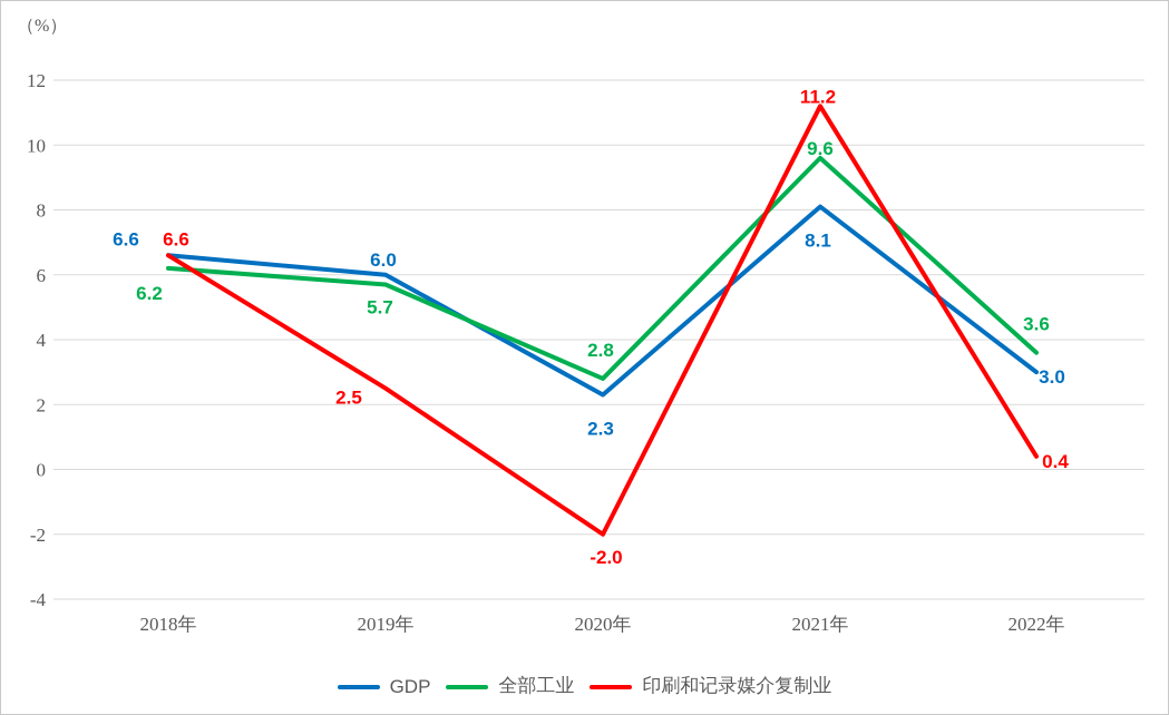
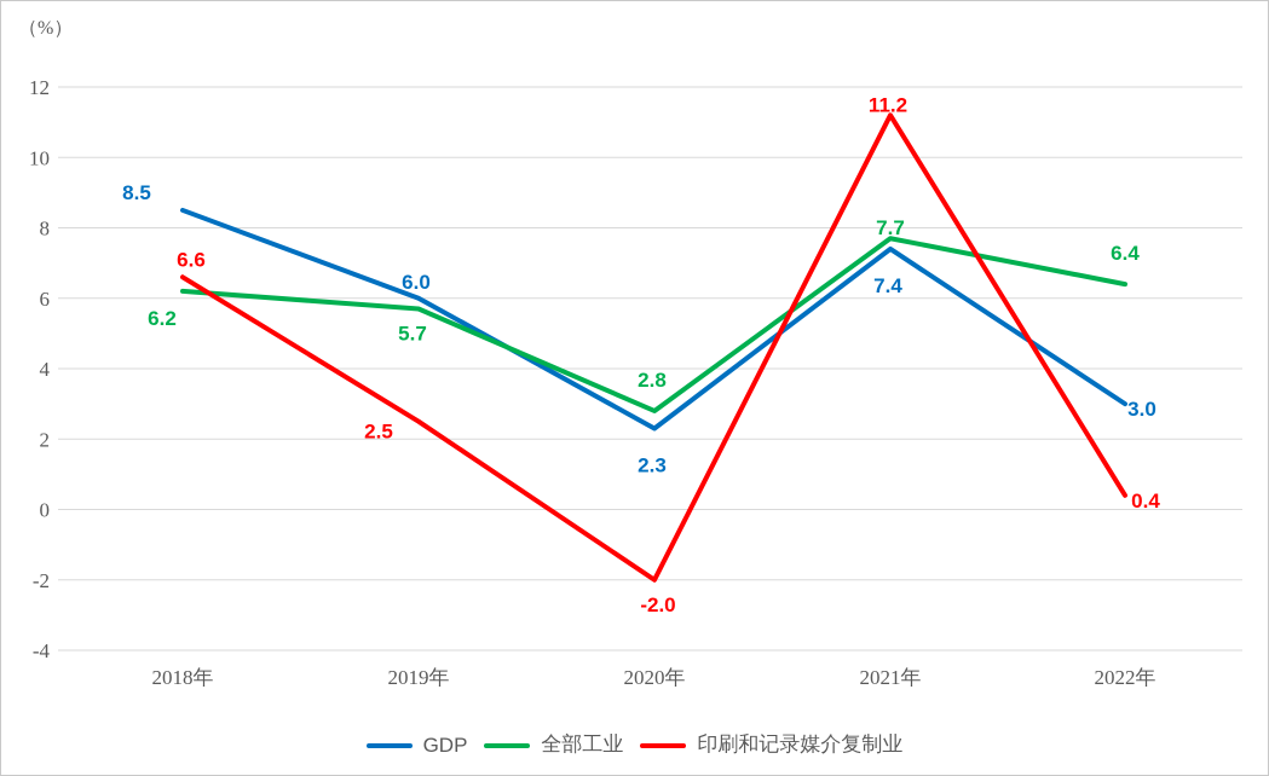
GDP/2018年: 6.6 -> 8.5
GDP/2021年: 8.1 -> 7.4
全部工业/2021年: 9.6 -> 7.7
全部工业/2022年: 3.6 -> 6.4
